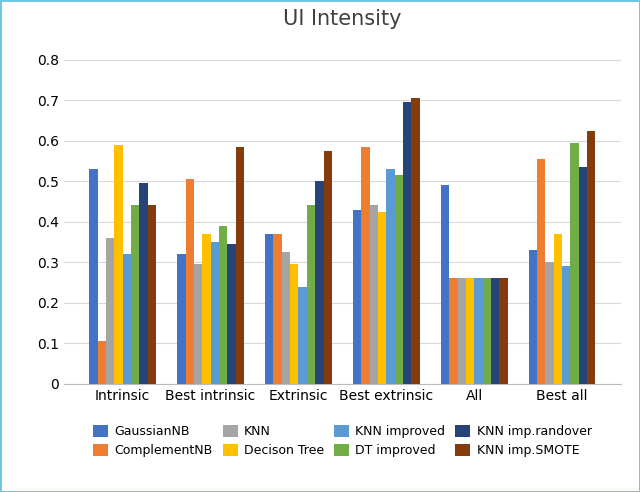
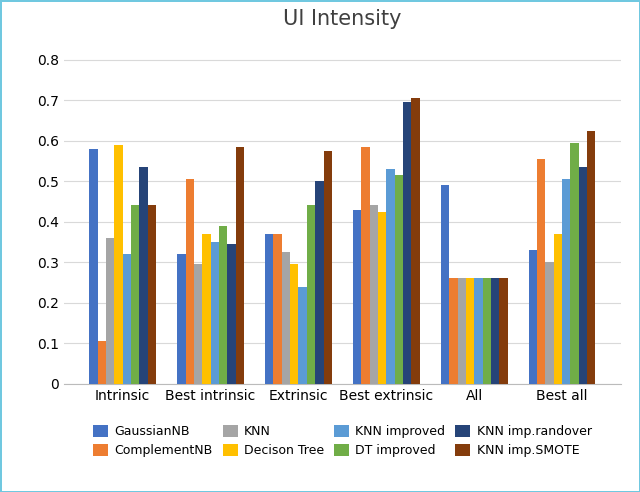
GaussianNB/Intrinsic: 0.53 -> 0.58
KNN imp.randover/Intrinsic: 0.495 -> 0.535
KNN improved/Best all: 0.290 -> 0.505
